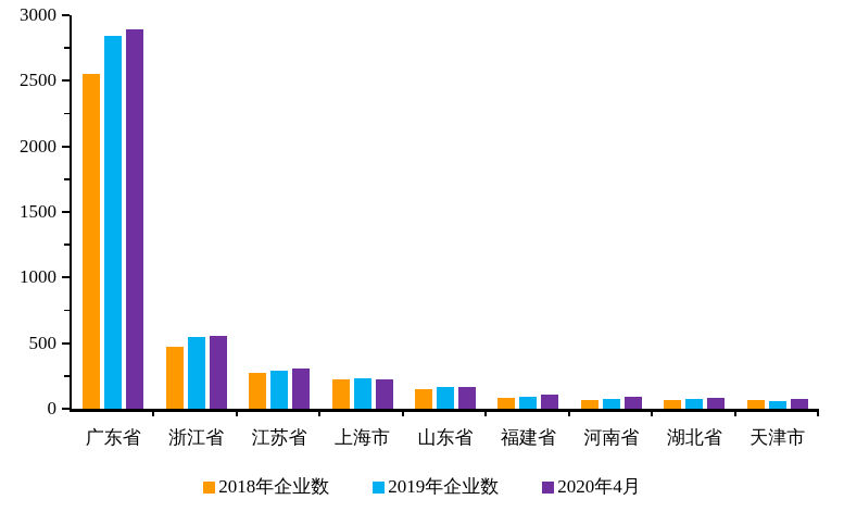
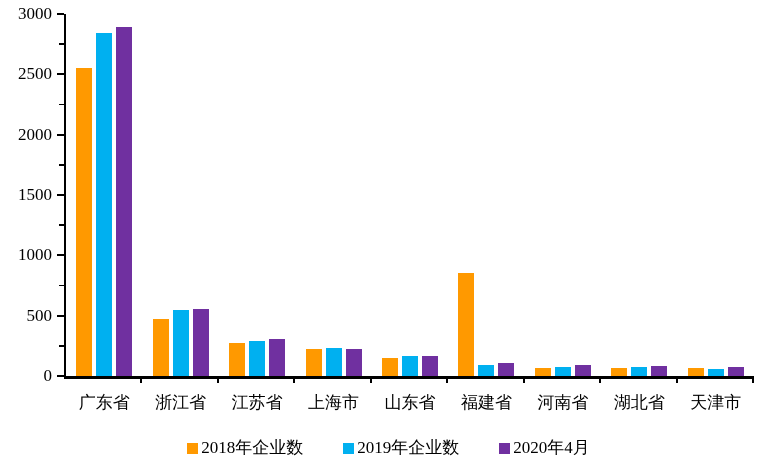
2018年企业数/福建省: 80 -> 850
